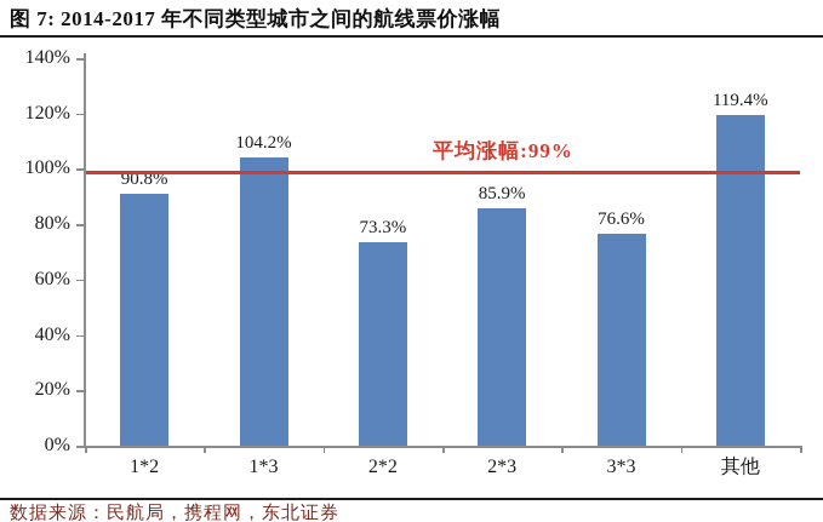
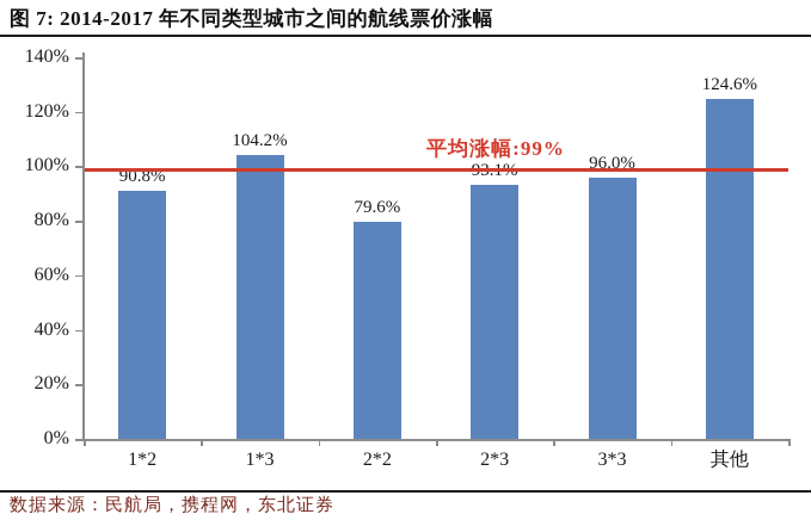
2*2: 73.3% -> 79.6%
2*3: 85.9% -> 93.1%
3*3: 76.6% -> 96.0%
其他: 119.4% -> 124.6%
